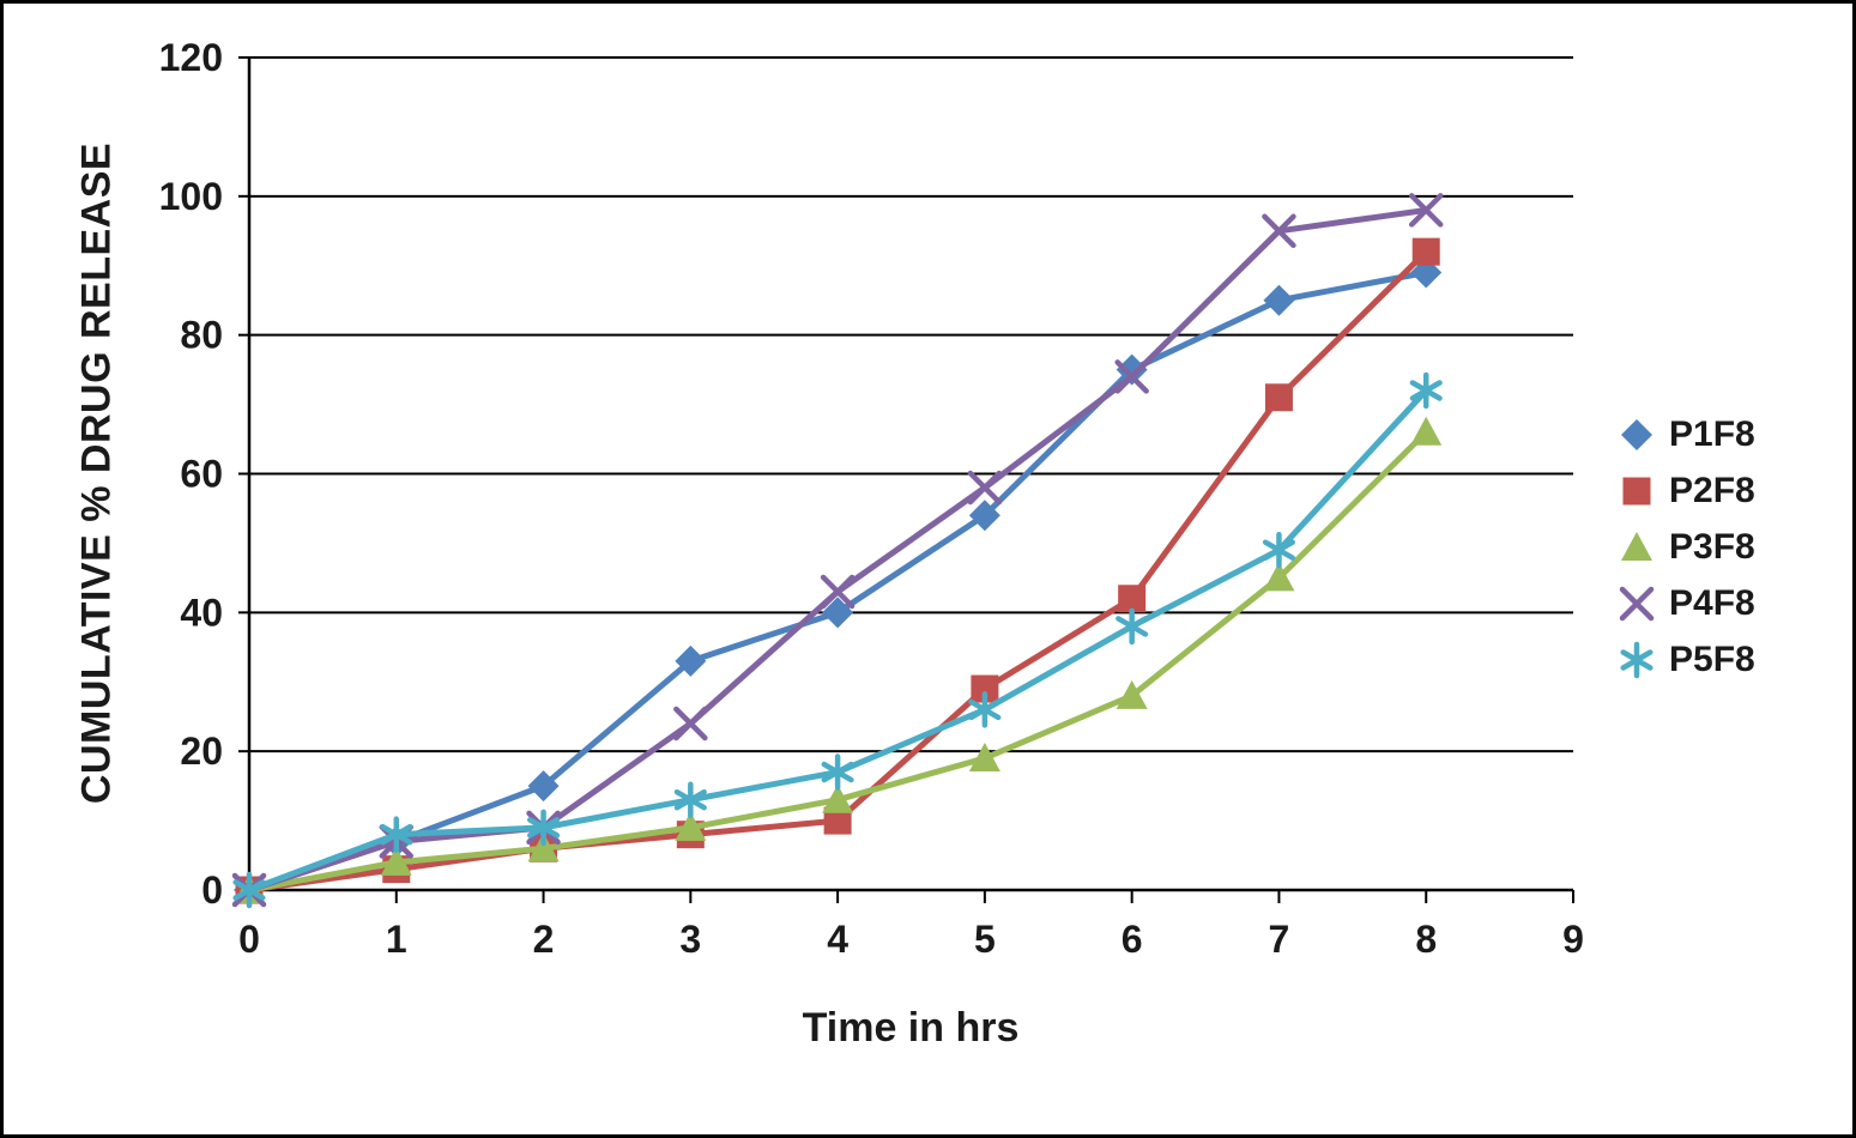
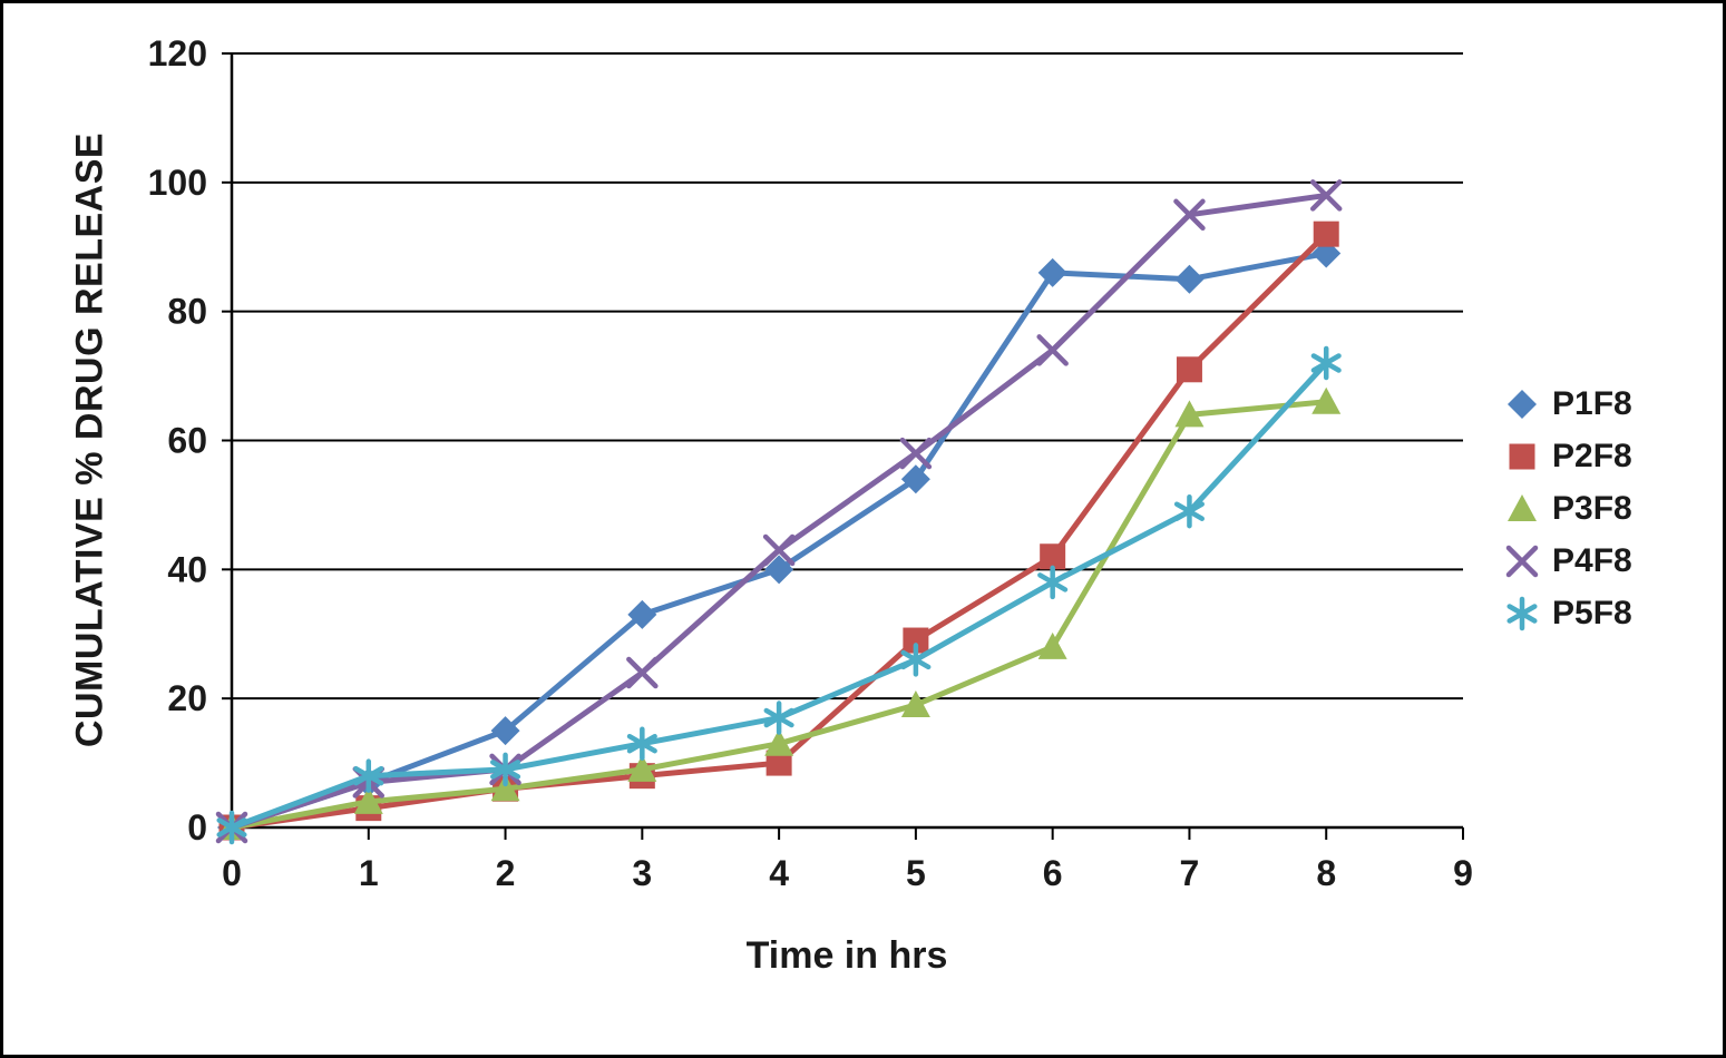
P1F8/6: 75 -> 86
P3F8/7: 45 -> 64
